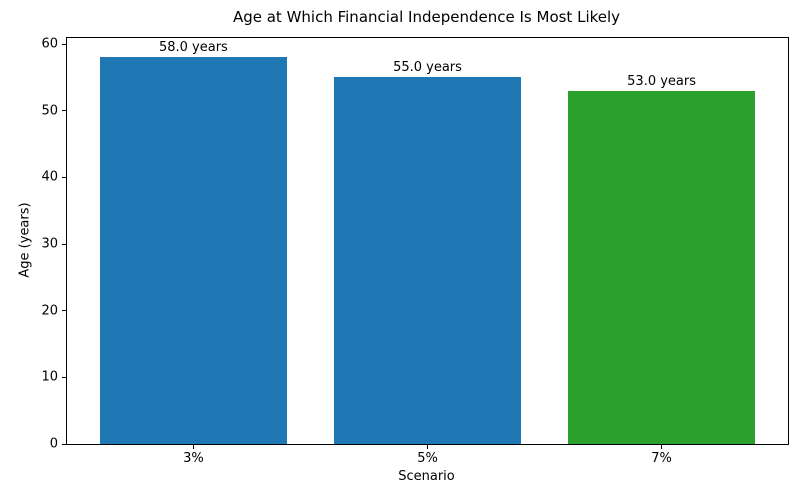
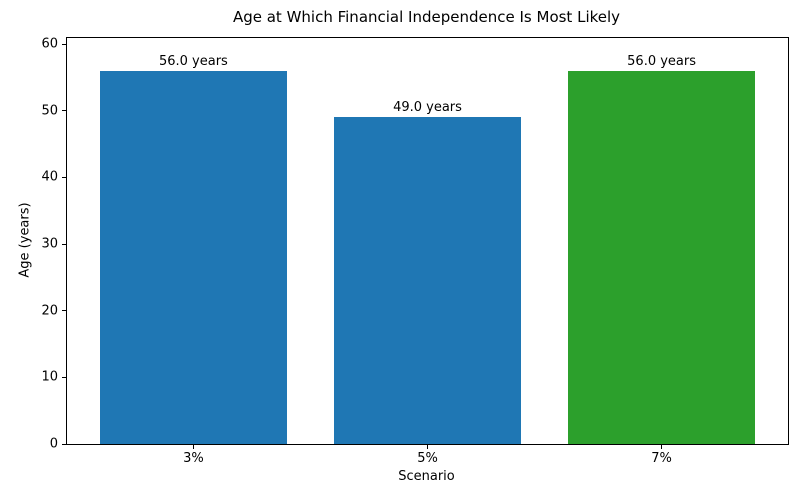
3%: 58.0 -> 56.0
5%: 55.0 -> 49.0
7%: 53.0 -> 56.0
